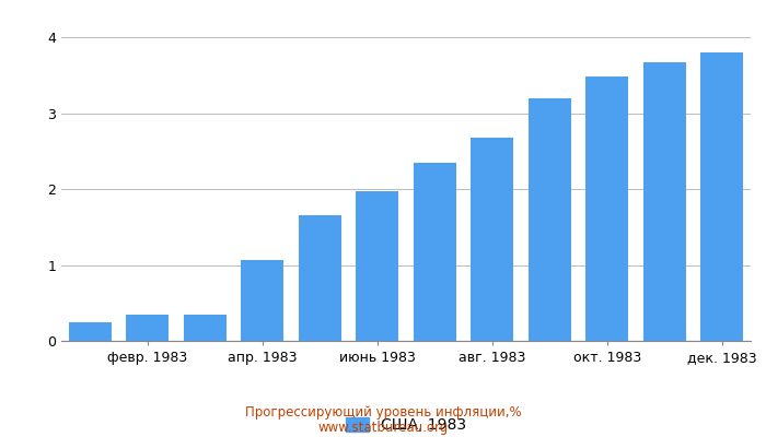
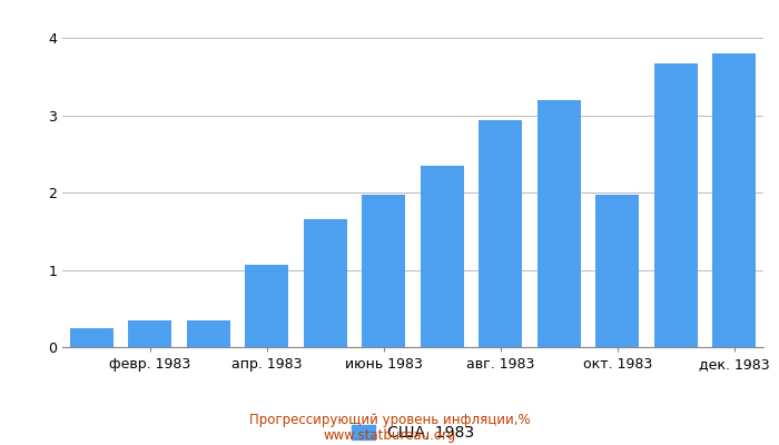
авг. 1983: 2.68 -> 2.94
окт. 1983: 3.48 -> 1.98
